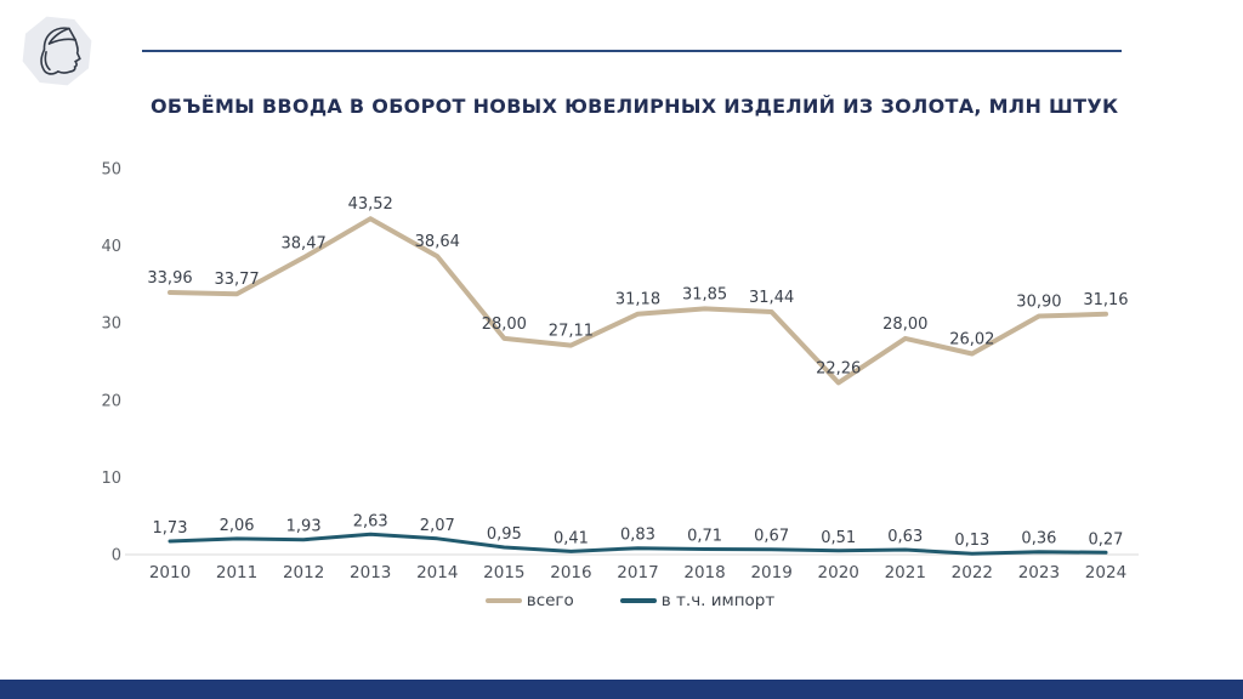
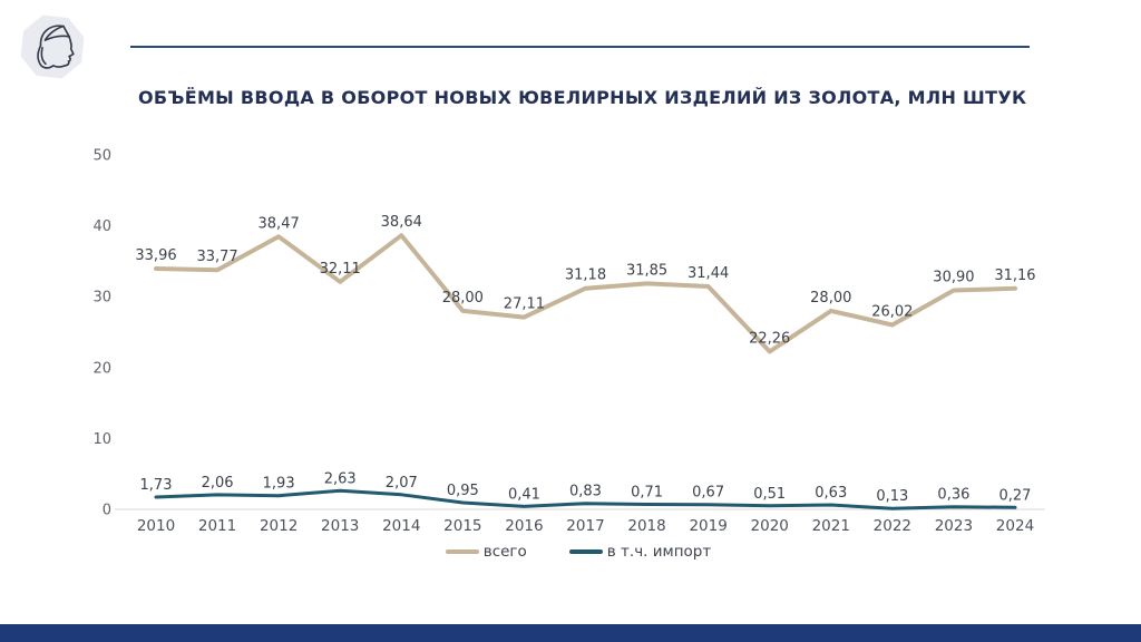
всего/2013: 43,52 -> 32,11
